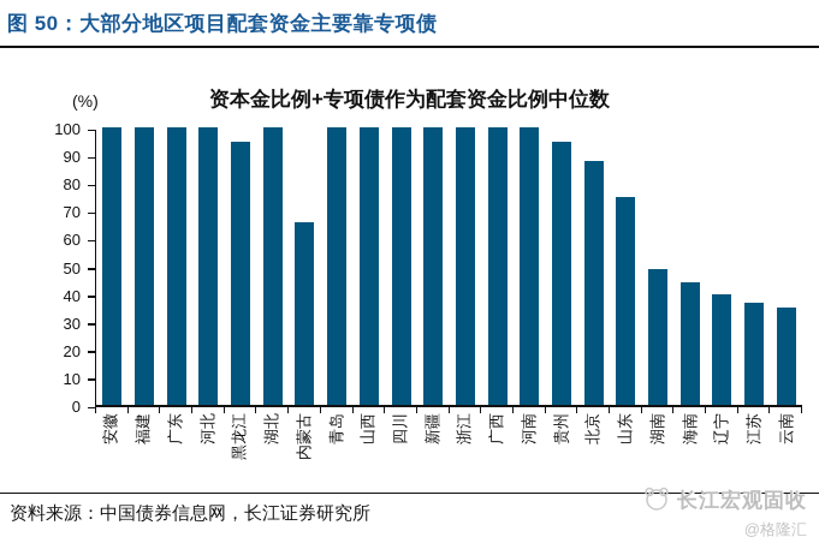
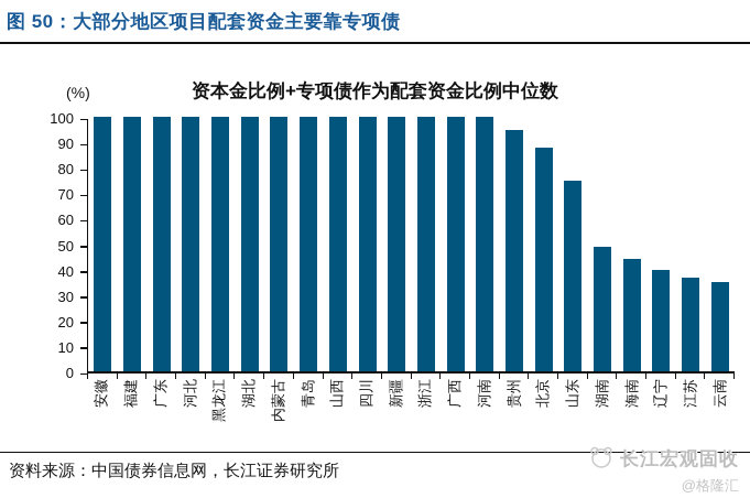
黑龙江: 95 -> 100
内蒙古: 66 -> 100
